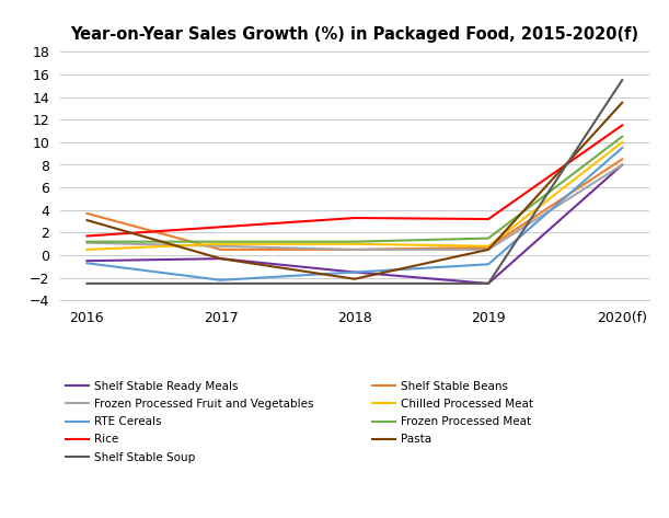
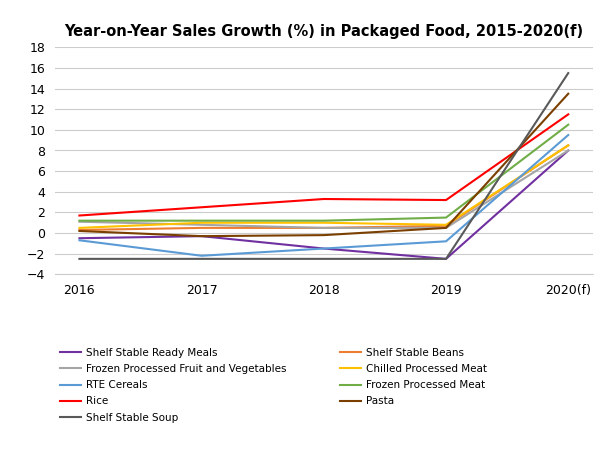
Shelf Stable Beans/2016: 3.7 -> 0.3
Pasta/2016: 3.1 -> 0.2
Pasta/2018: -2.1 -> -0.2
Chilled Processed Meat/2020(f): 10.0 -> 8.5
